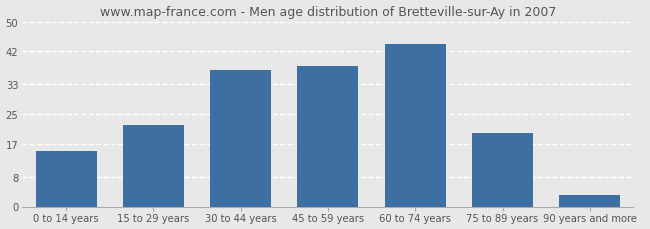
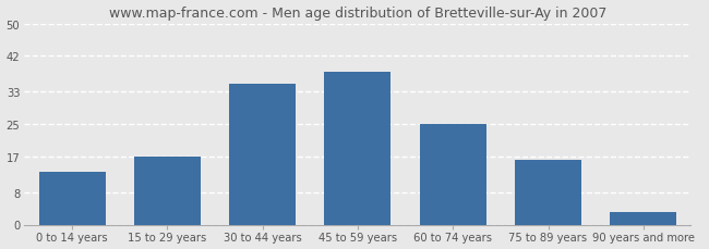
0 to 14 years: 15 -> 13
15 to 29 years: 22 -> 17
30 to 44 years: 37 -> 35
60 to 74 years: 44 -> 25
75 to 89 years: 20 -> 16
